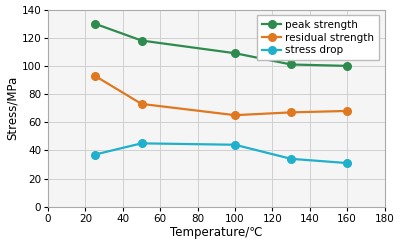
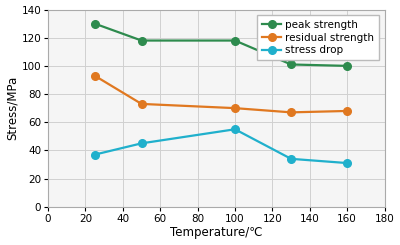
peak strength/100: 109 -> 118
residual strength/100: 65 -> 70
stress drop/100: 44 -> 55
